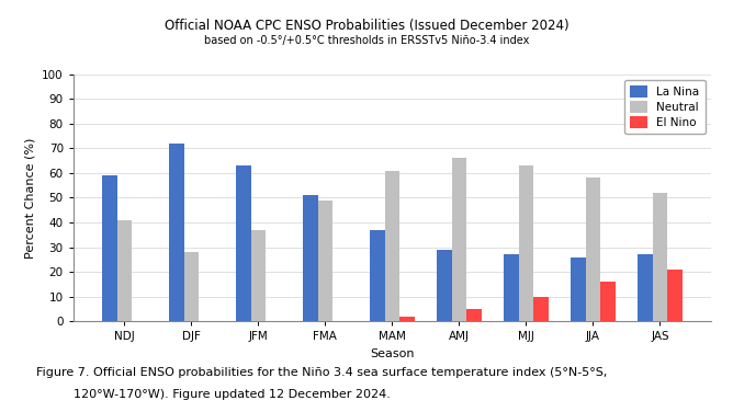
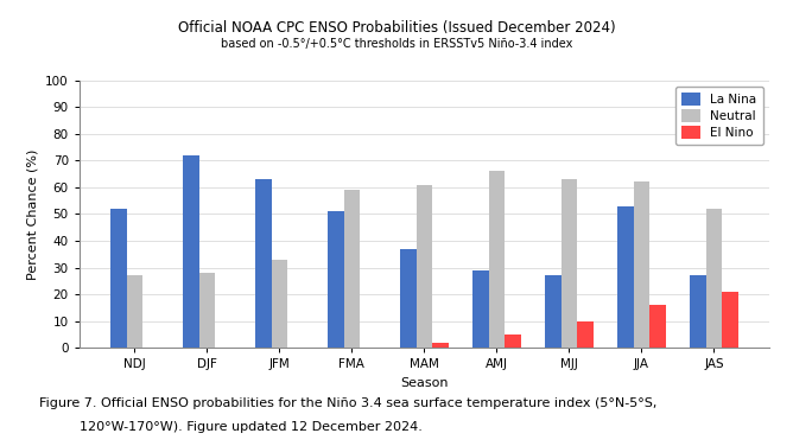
La Nina/NDJ: 59 -> 52
Neutral/NDJ: 41 -> 27
Neutral/JFM: 37 -> 33
Neutral/FMA: 49 -> 59
La Nina/JJA: 26 -> 53
Neutral/JJA: 58 -> 62
